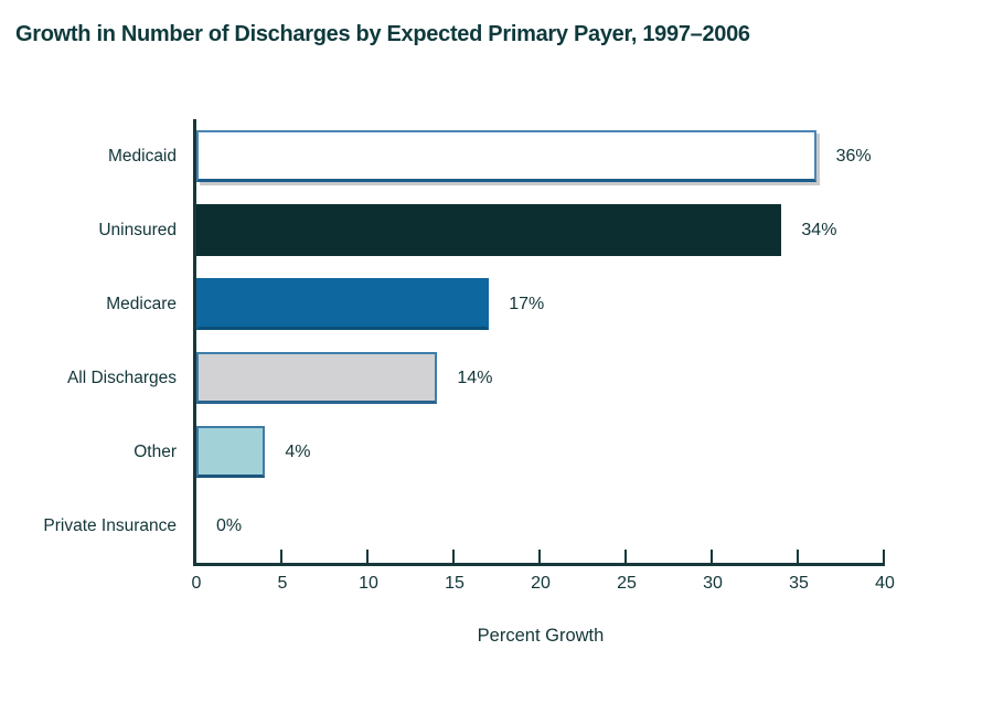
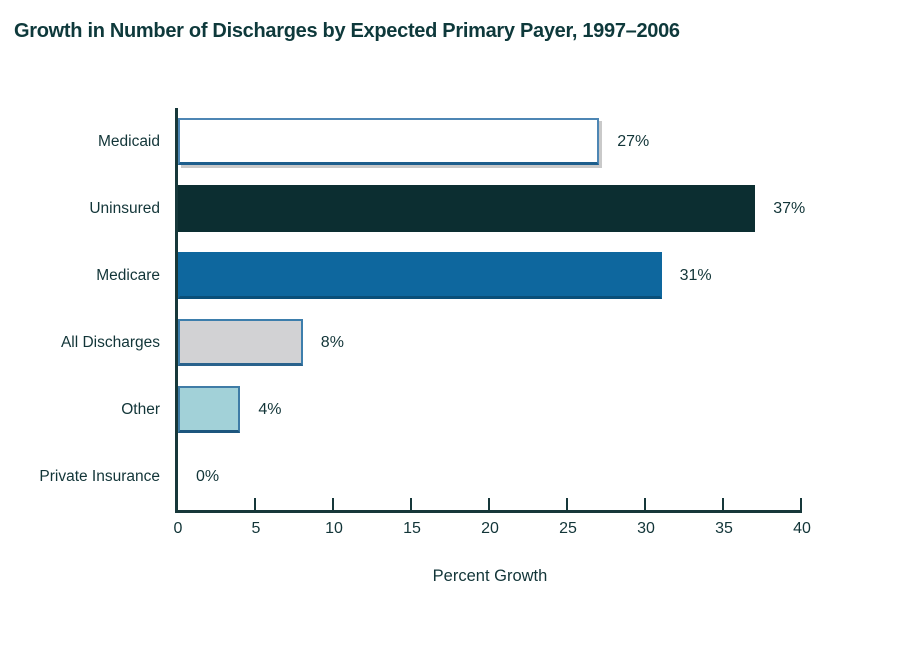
Medicaid: 36% -> 27%
Uninsured: 34% -> 37%
Medicare: 17% -> 31%
All Discharges: 14% -> 8%
